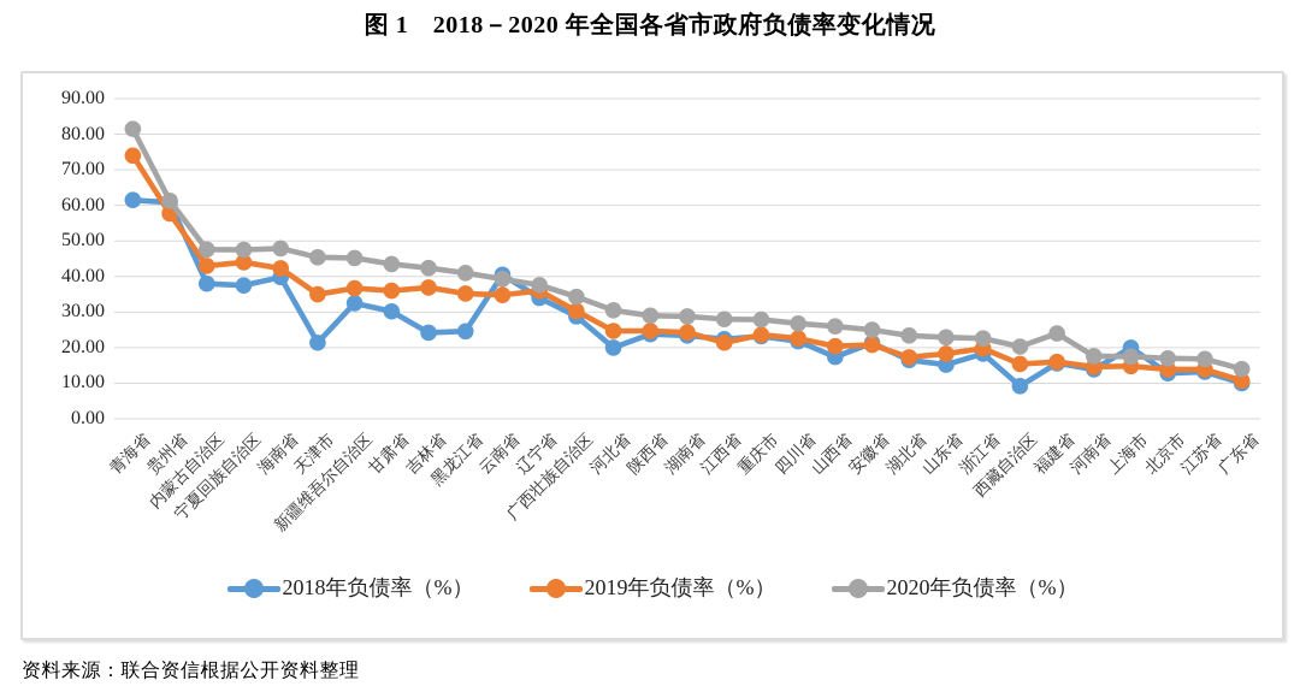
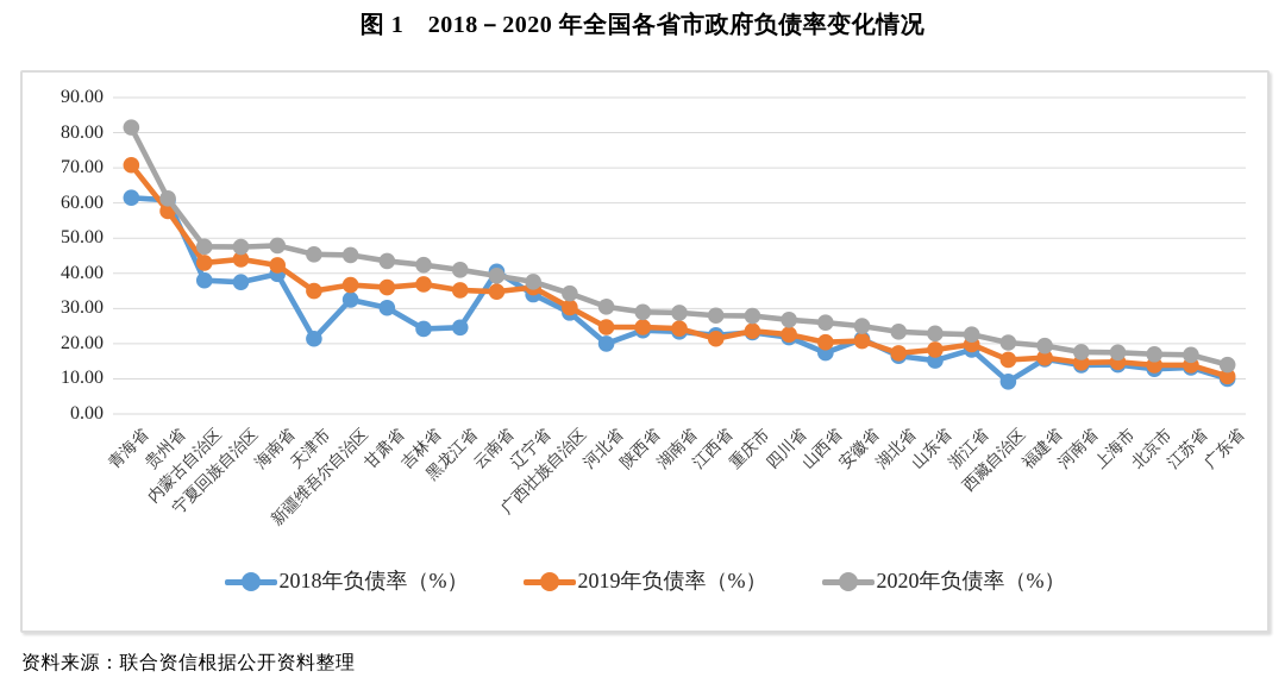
2019年负债率（%）/青海省: 74 -> 71
2020年负债率（%）/福建省: 24 -> 19
2018年负债率（%）/上海市: 20 -> 14
